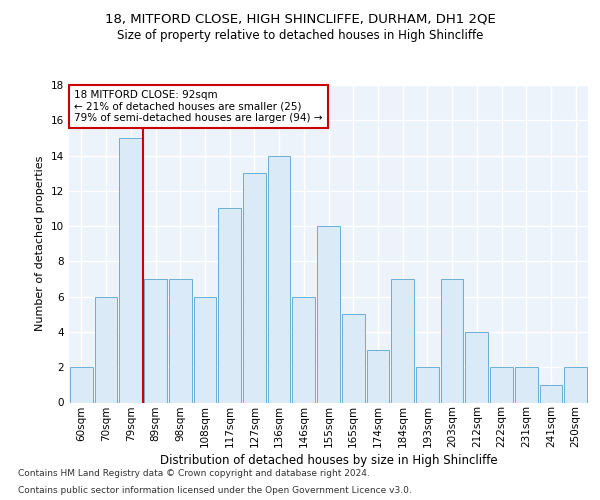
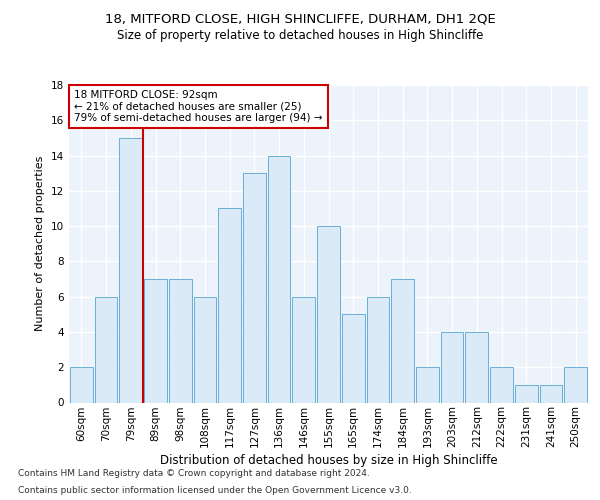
174sqm: 3 -> 6
203sqm: 7 -> 4
231sqm: 2 -> 1
